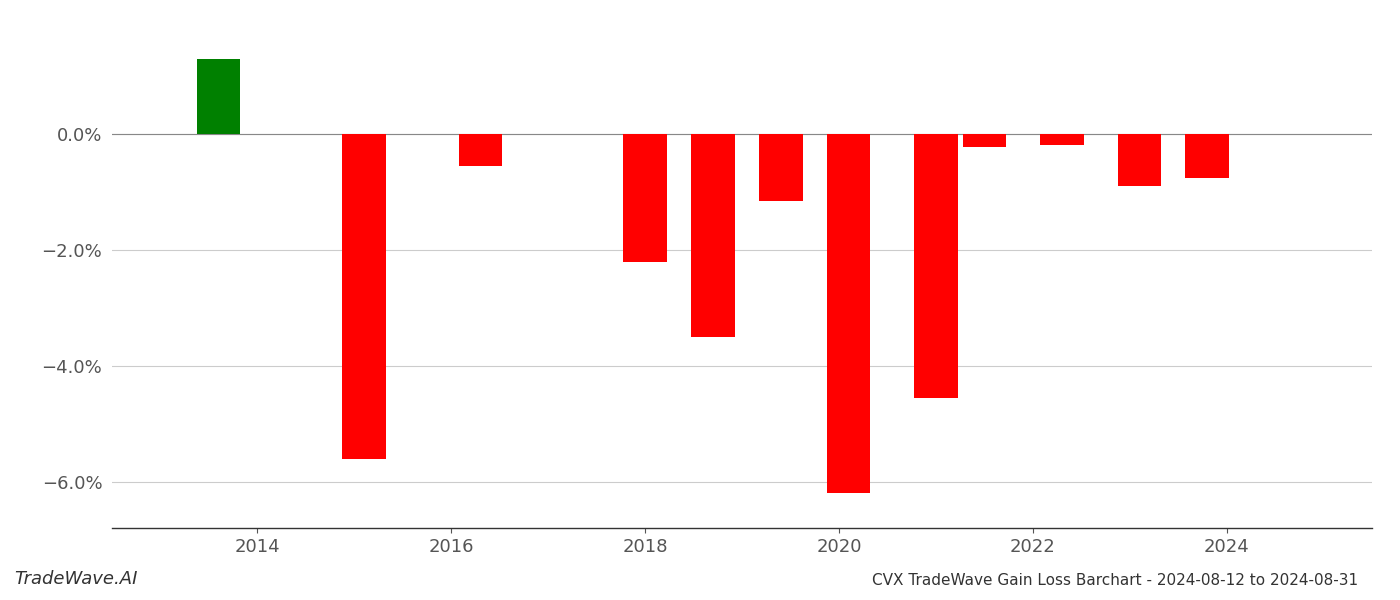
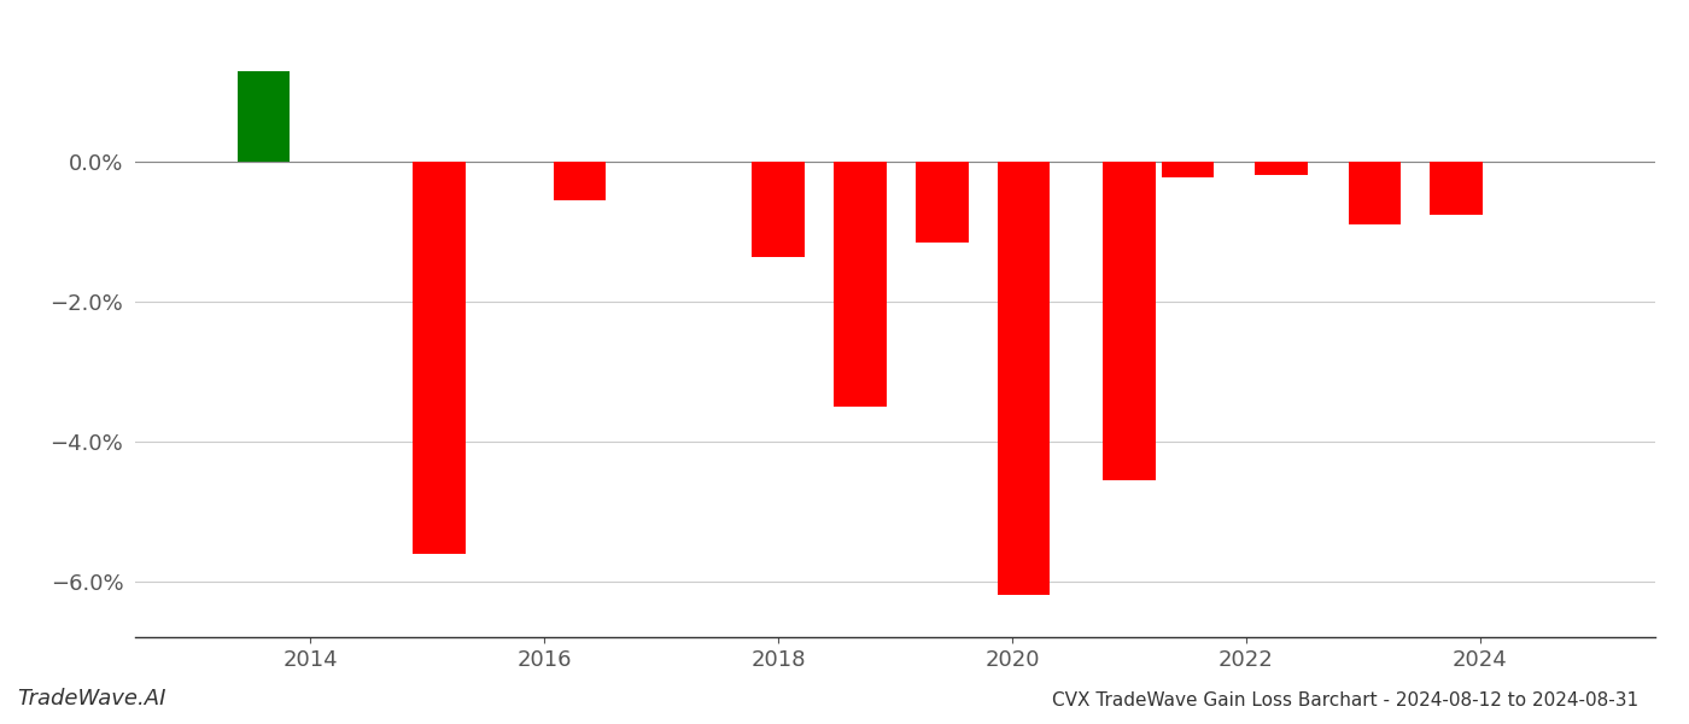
2018: -2.20% -> -1.36%
